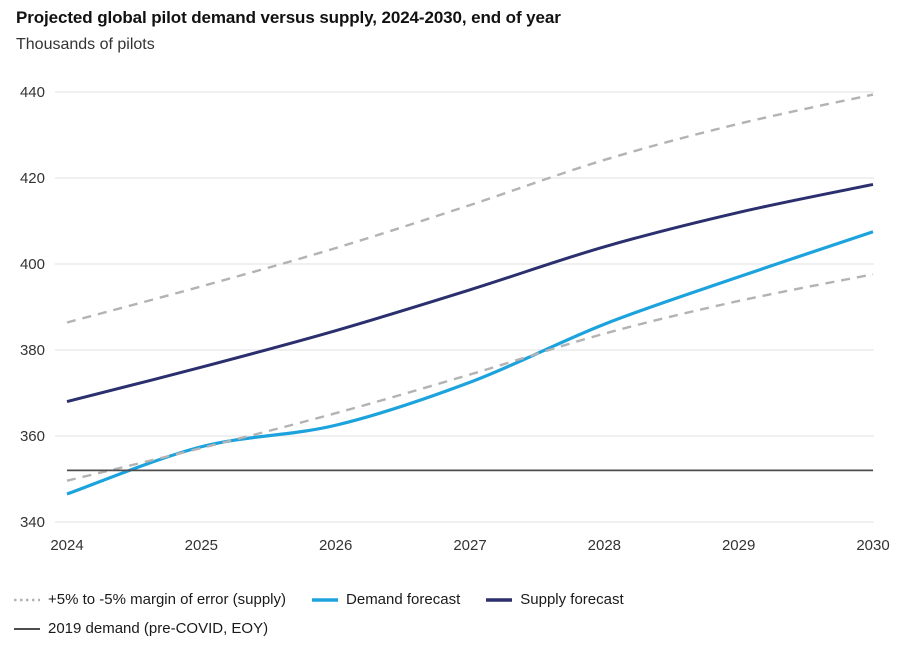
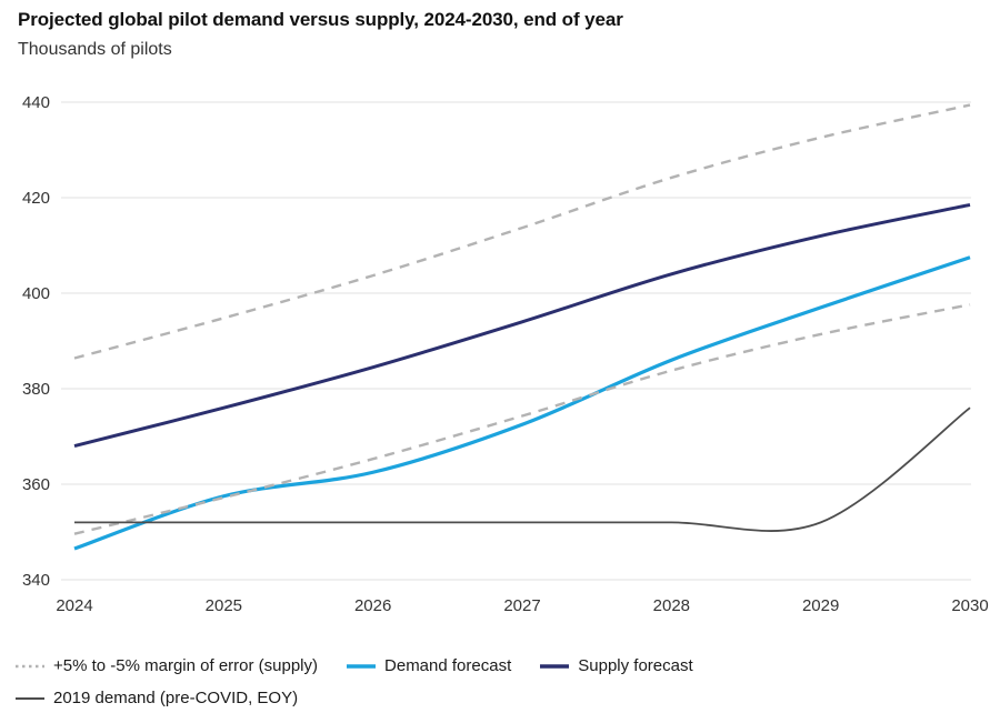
2019 demand (pre-COVID, EOY)/2030: 352 -> 376
